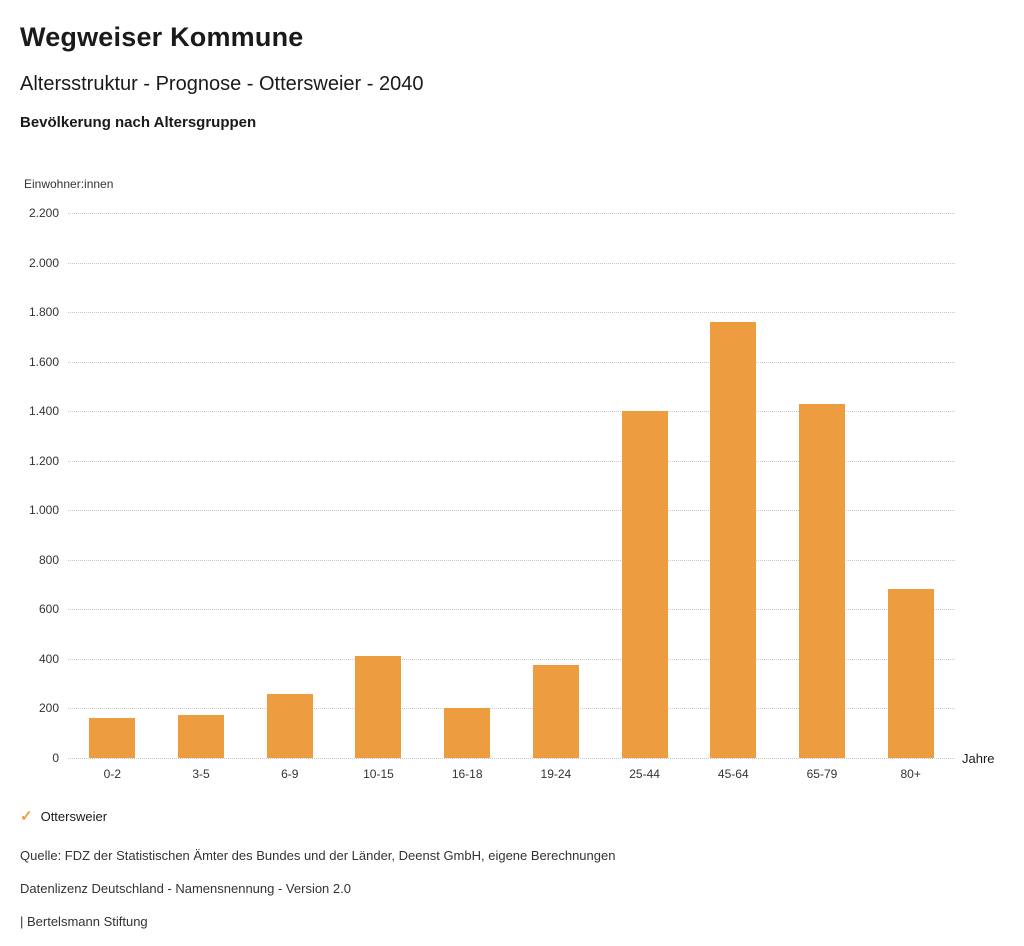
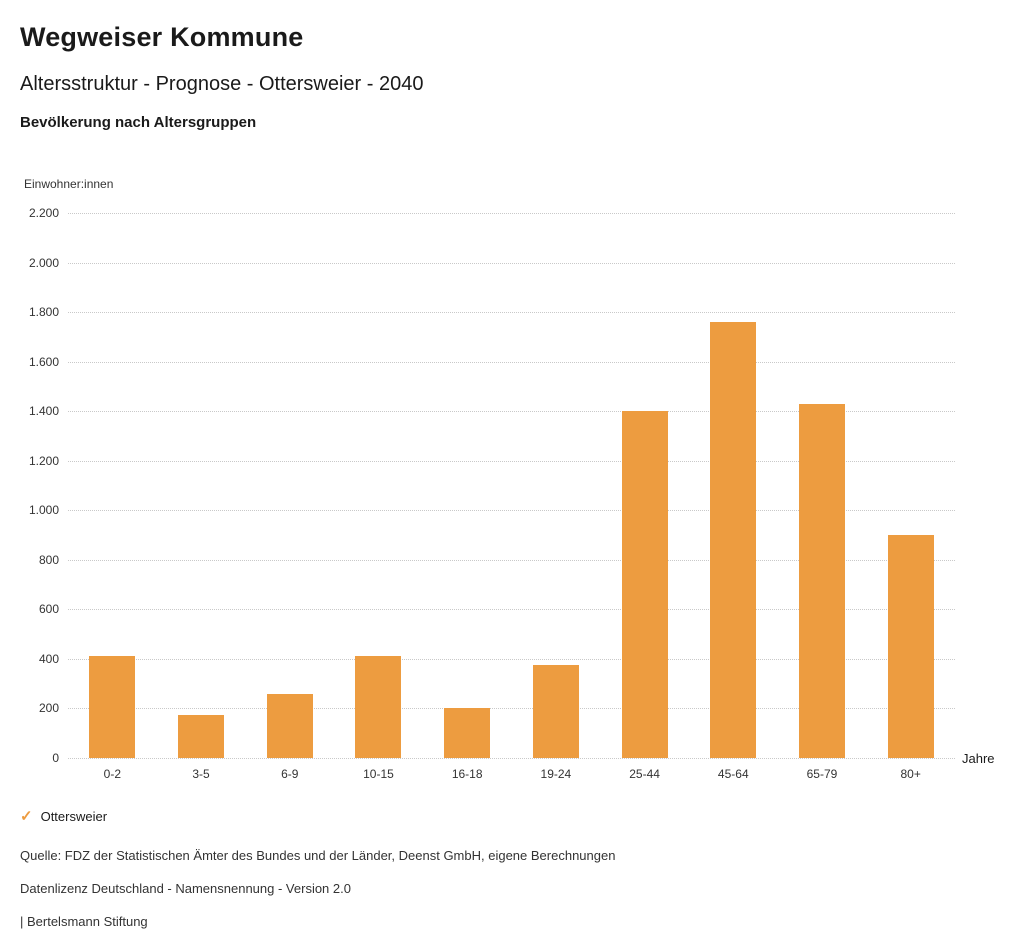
0-2: 160 -> 410
80+: 680 -> 900
